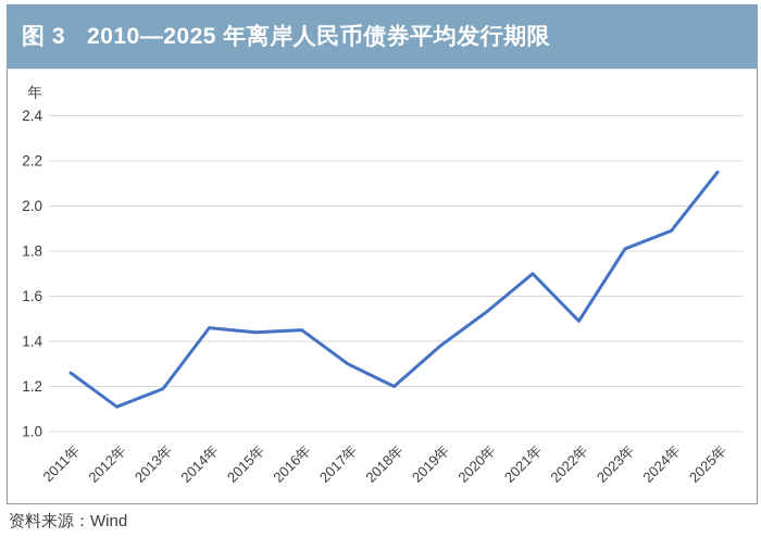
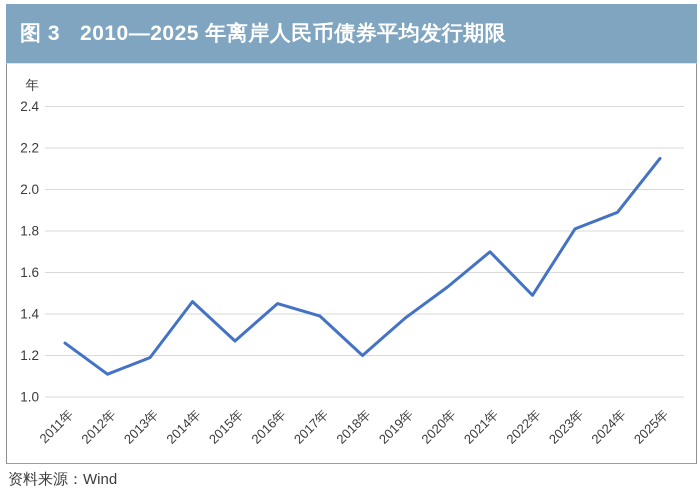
2015年: 1.44 -> 1.27
2017年: 1.30 -> 1.39
